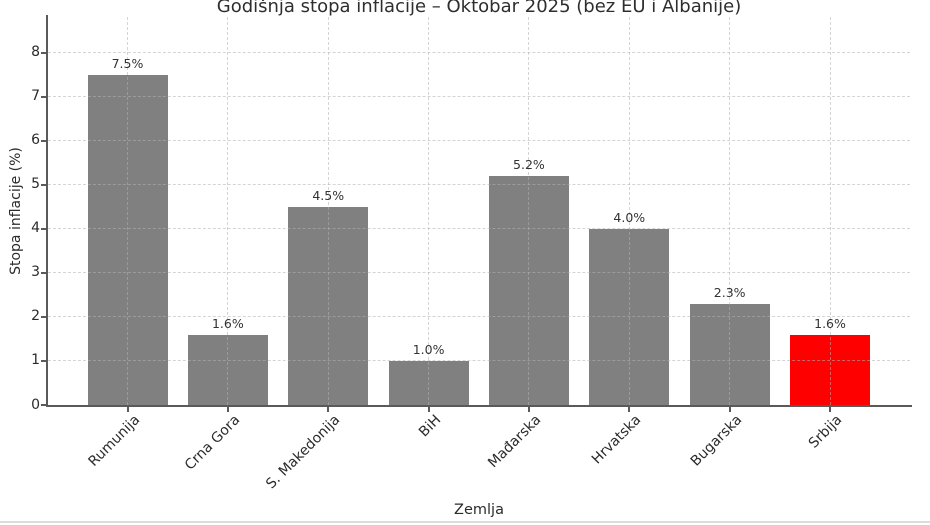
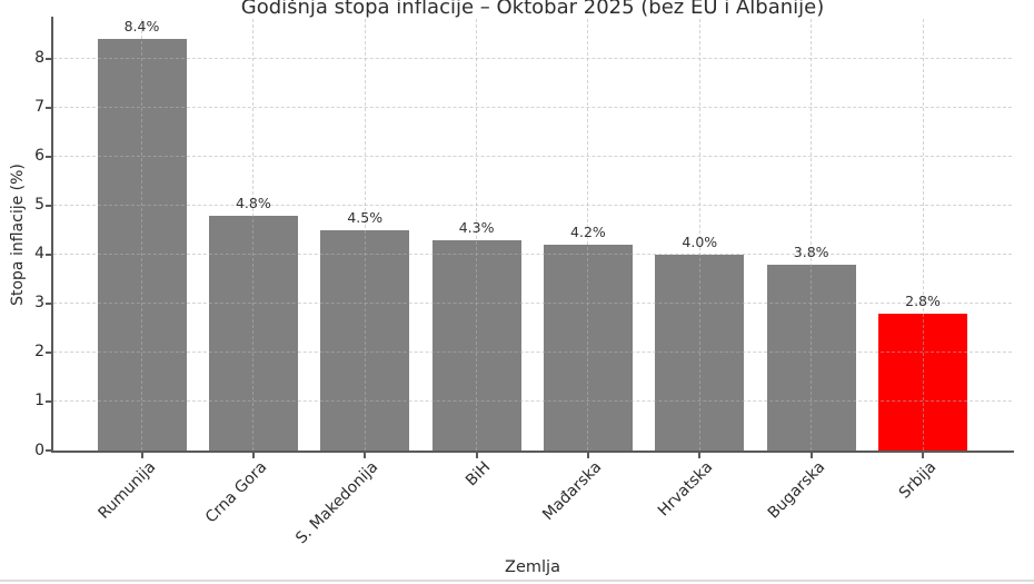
Rumunija: 7.5% -> 8.4%
Crna Gora: 1.6% -> 4.8%
BiH: 1.0% -> 4.3%
Mađarska: 5.2% -> 4.2%
Bugarska: 2.3% -> 3.8%
Srbija: 1.6% -> 2.8%
